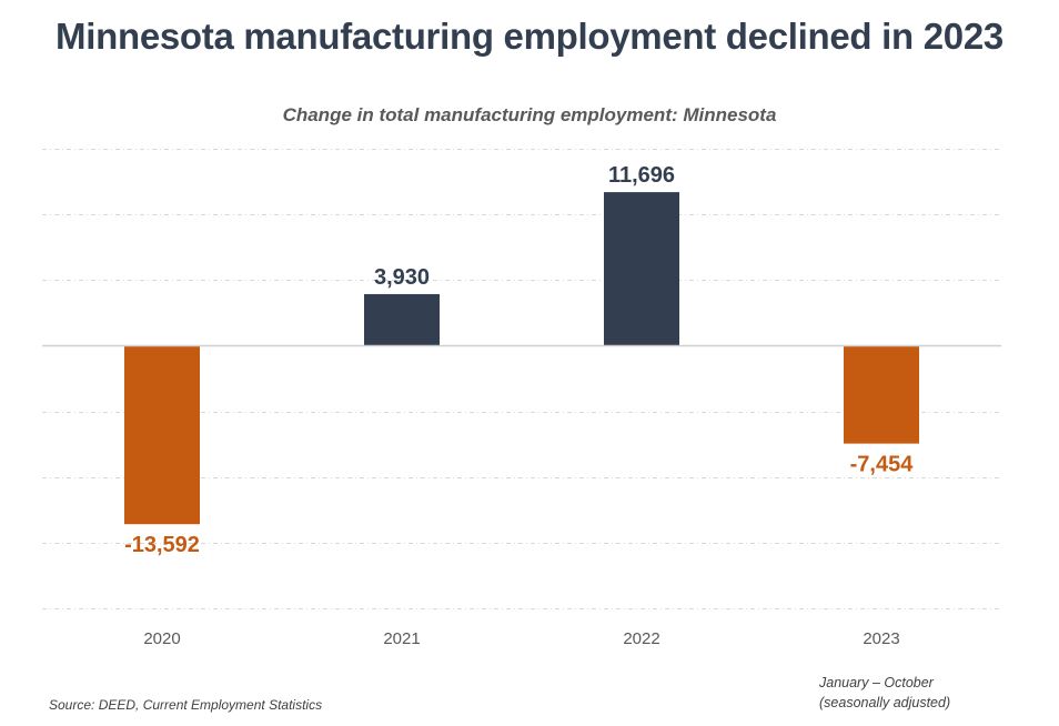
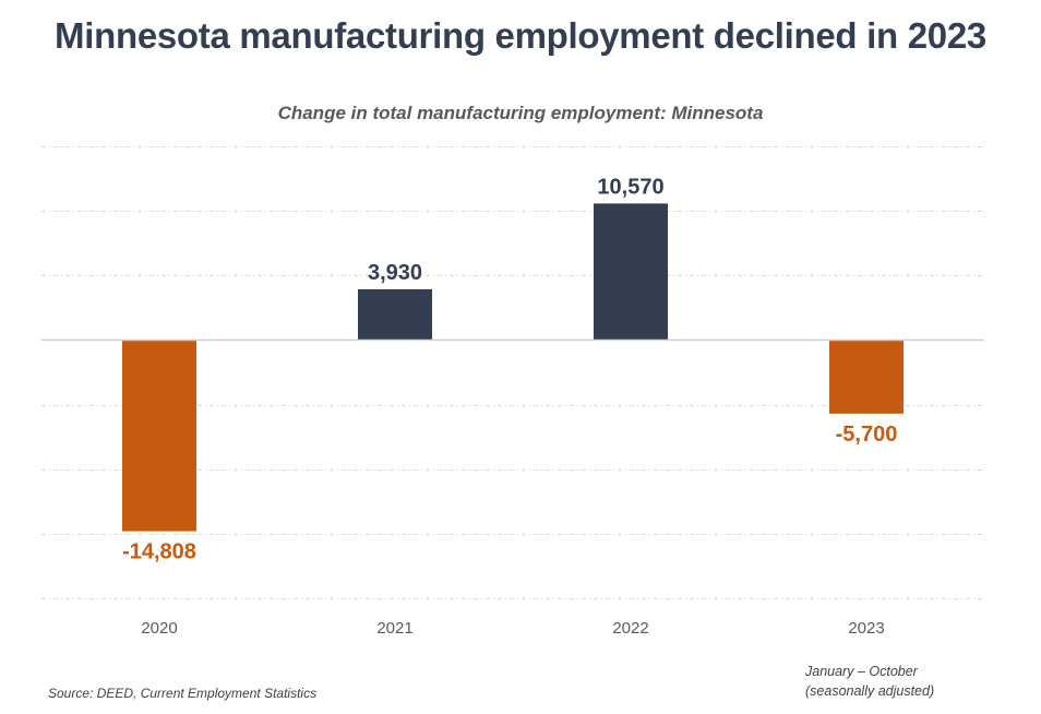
2020: -13,592 -> -14,808
2022: 11,696 -> 10,570
2023: -7,454 -> -5,700
